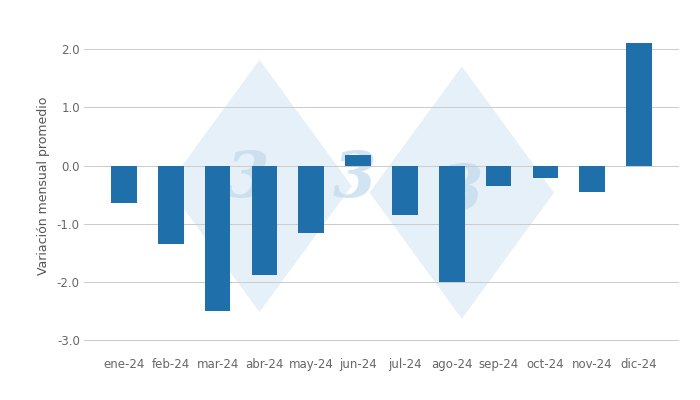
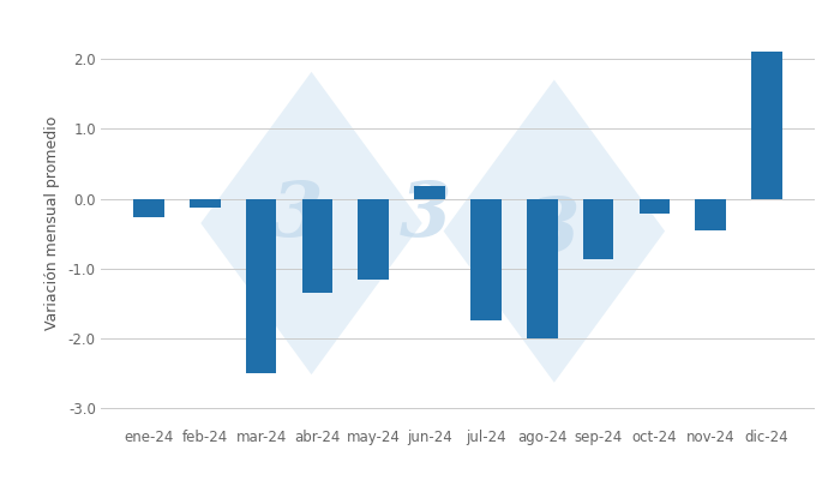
ene-24: -0.65 -> -0.26
feb-24: -1.35 -> -0.12
abr-24: -1.88 -> -1.34
jul-24: -0.85 -> -1.74
sep-24: -0.35 -> -0.86
